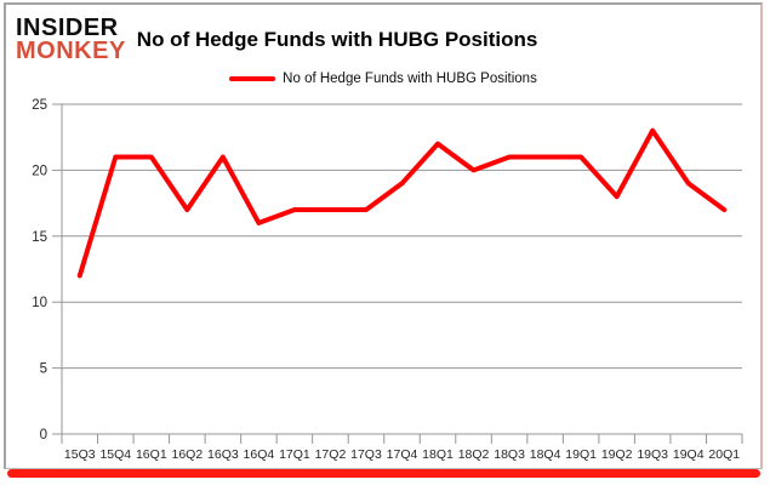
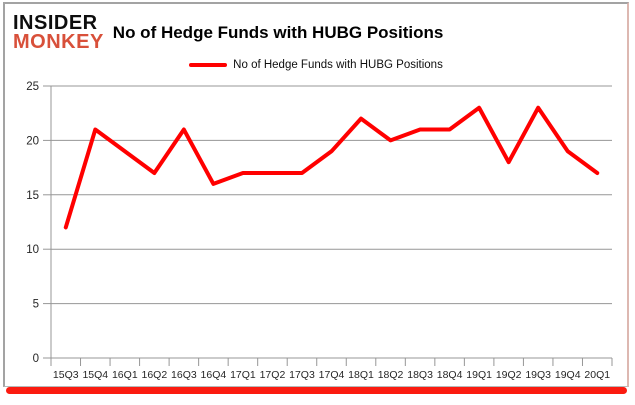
16Q1: 21 -> 19
19Q1: 21 -> 23
